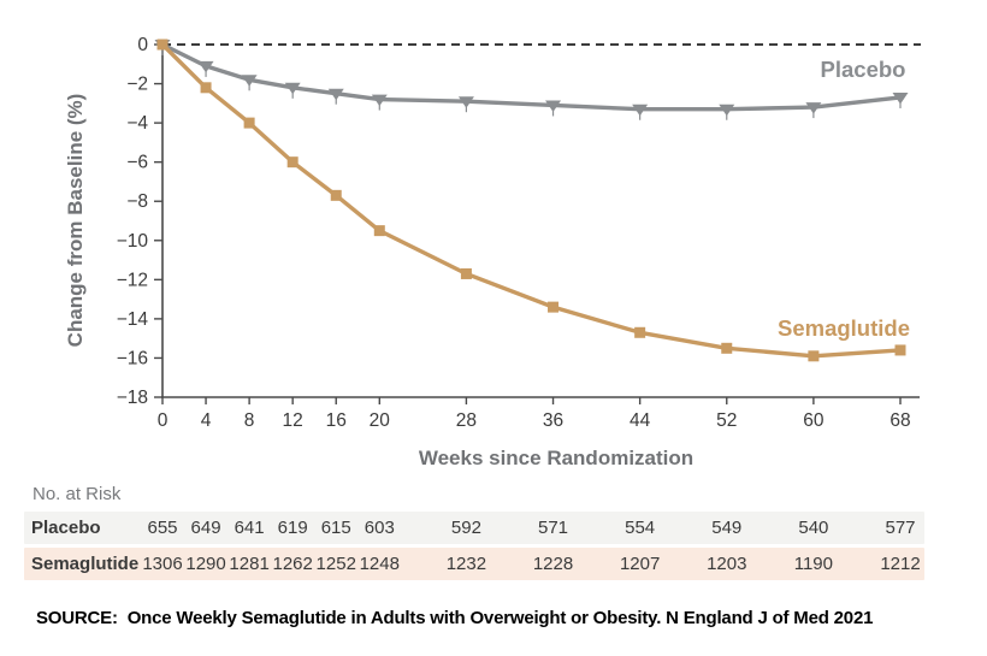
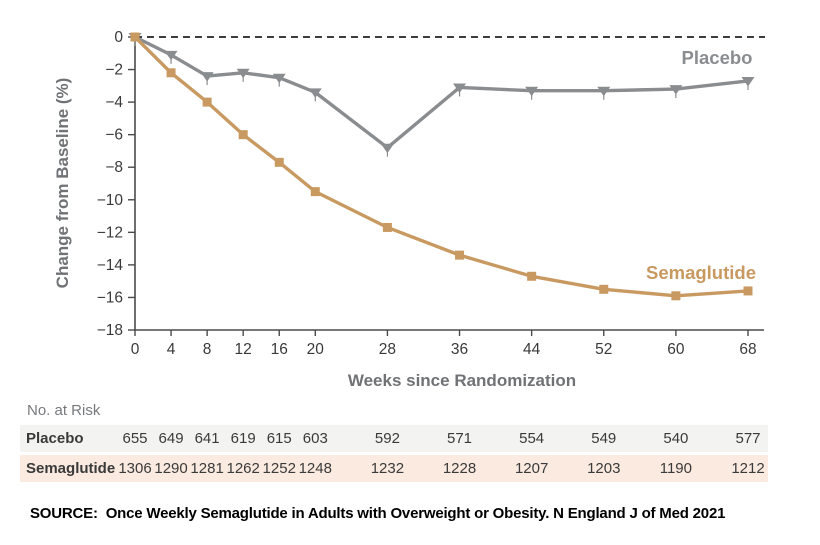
Placebo/8: -1.8 -> -2.4
Placebo/20: -2.8 -> -3.4
Placebo/28: -2.9 -> -6.8
